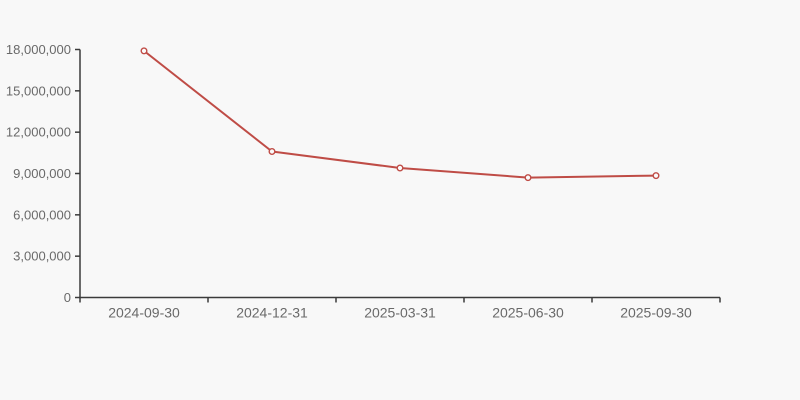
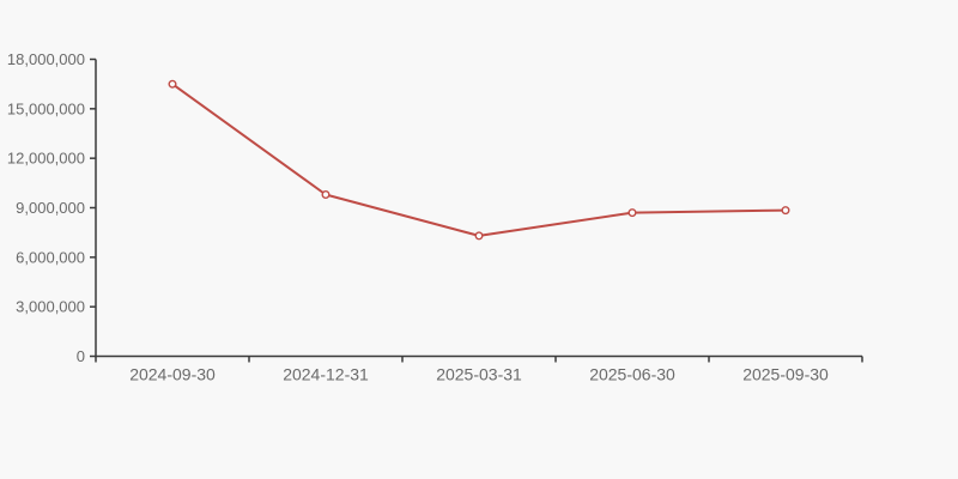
2024-09-30: 17900000 -> 16500000
2024-12-31: 10600000 -> 9800000
2025-03-31: 9400000 -> 7300000
